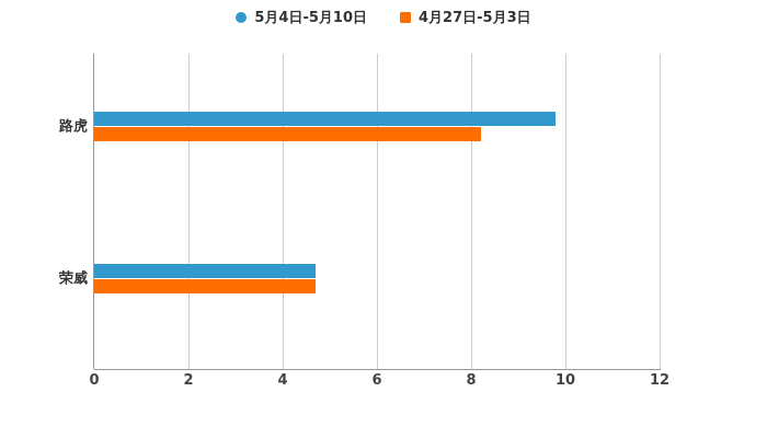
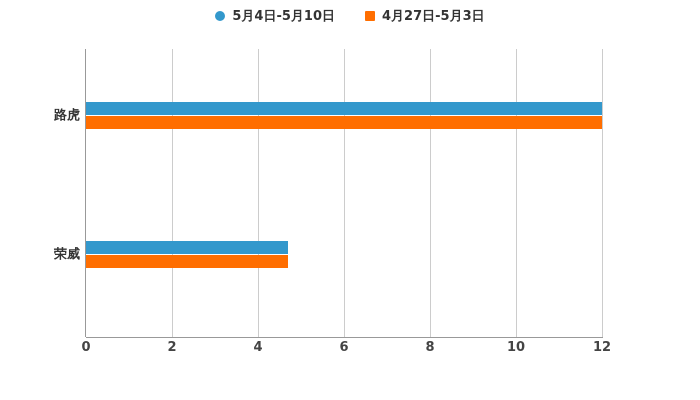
5月4日-5月10日/路虎: 9.8 -> 12.0
4月27日-5月3日/路虎: 8.2 -> 12.0
